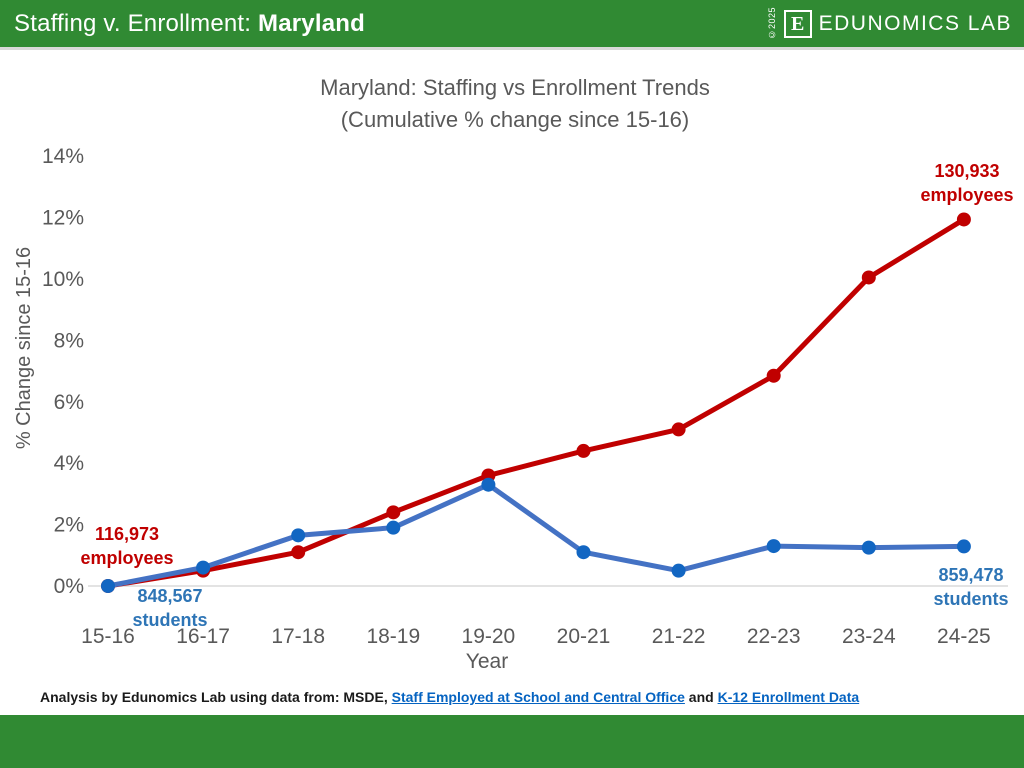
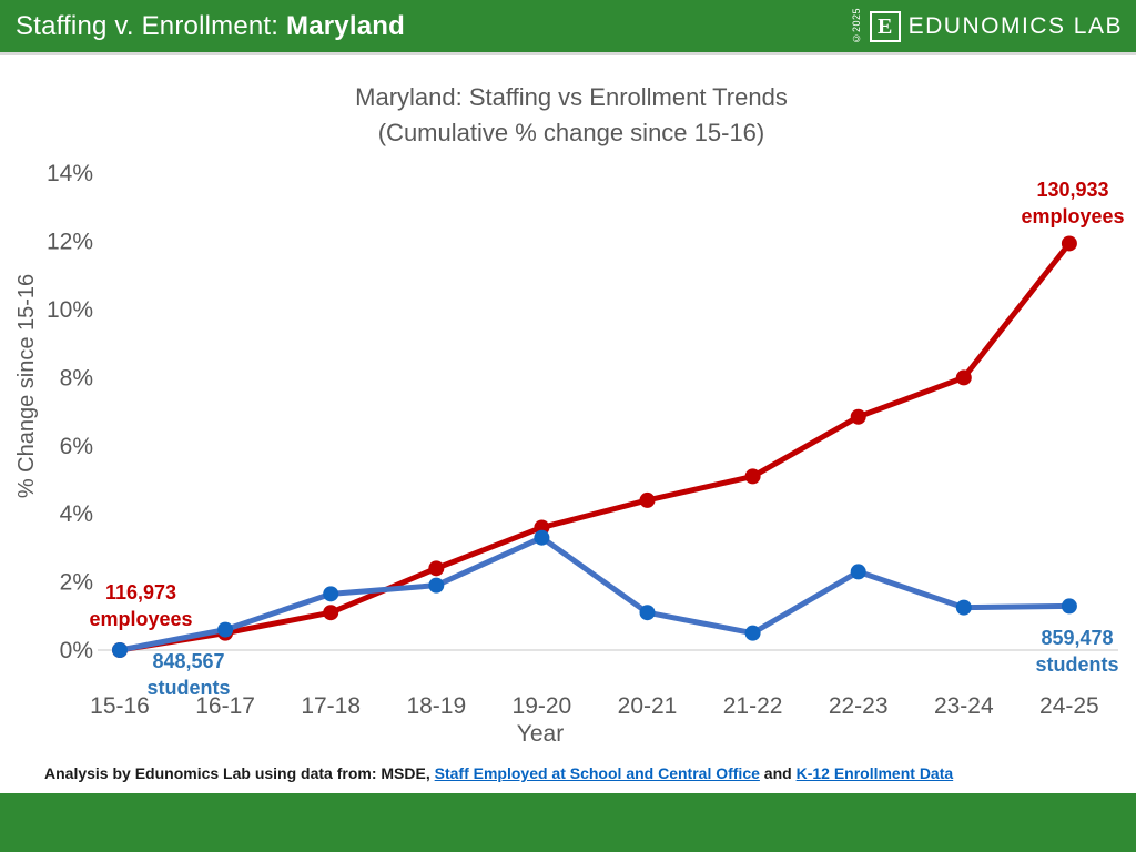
students/22-23: 1.3% -> 2.3%
employees/23-24: 10.1% -> 8.0%
